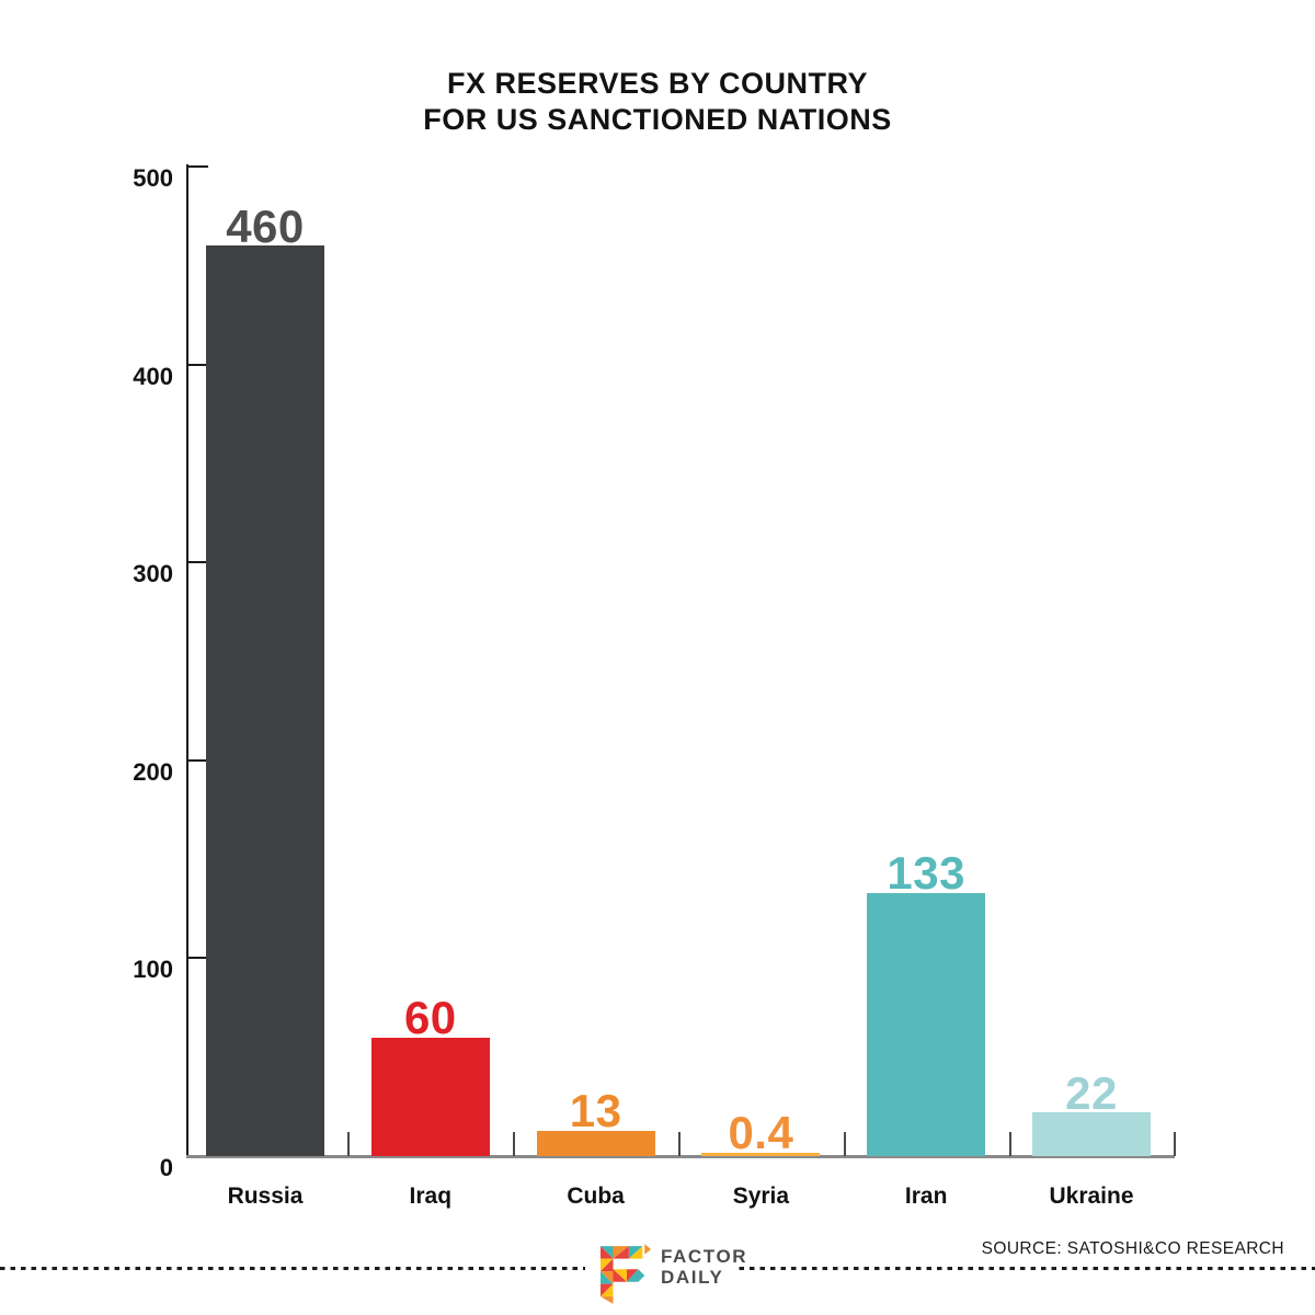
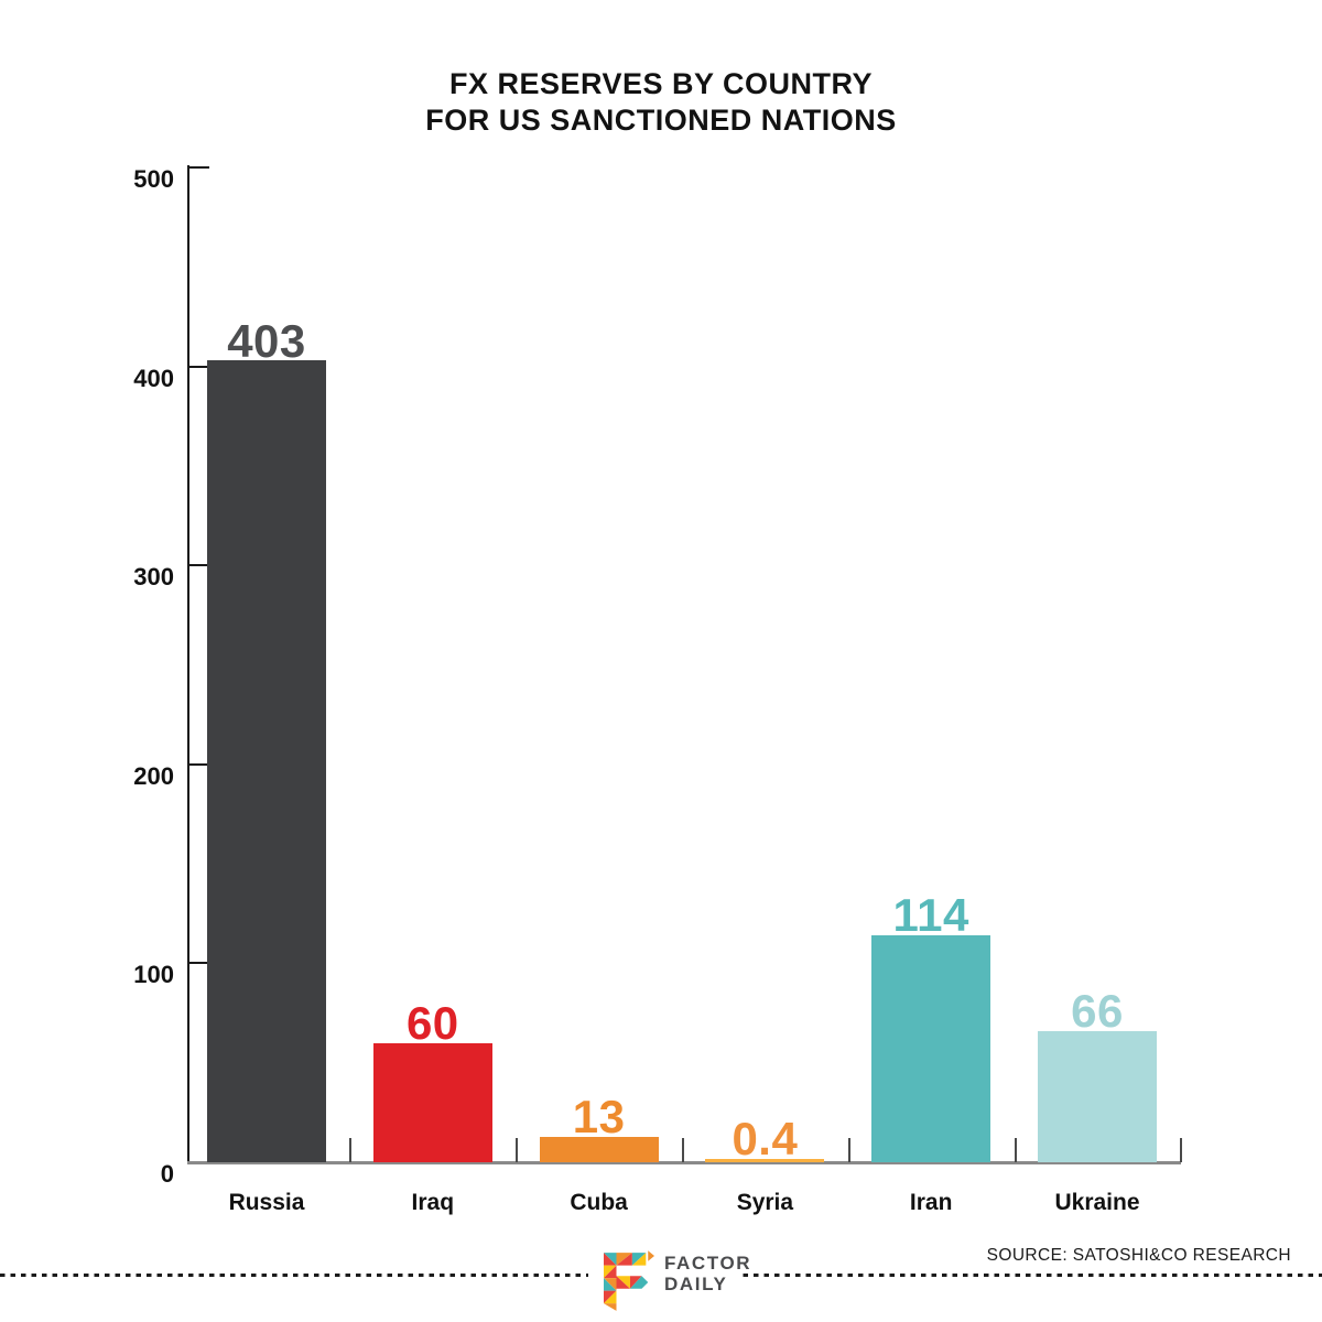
Russia: 460 -> 403
Iran: 133 -> 114
Ukraine: 22 -> 66
